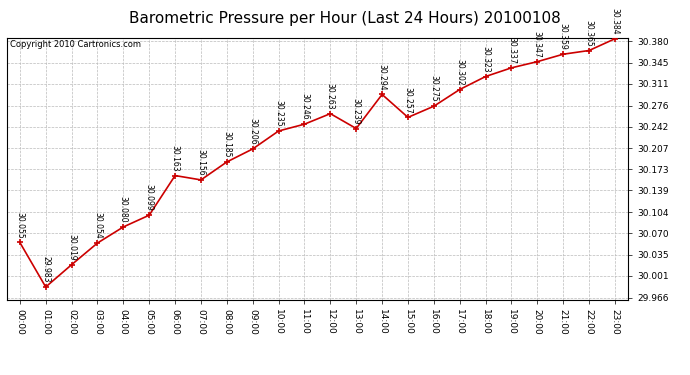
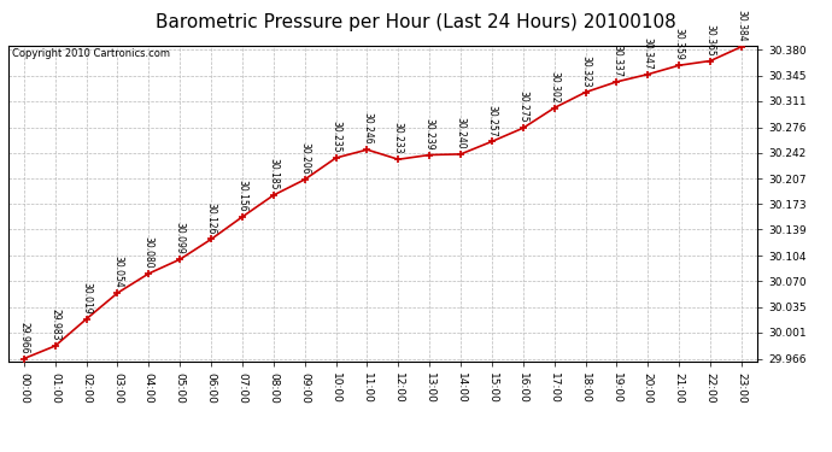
00:00: 30.055 -> 29.966
06:00: 30.163 -> 30.126
12:00: 30.263 -> 30.233
14:00: 30.294 -> 30.240
